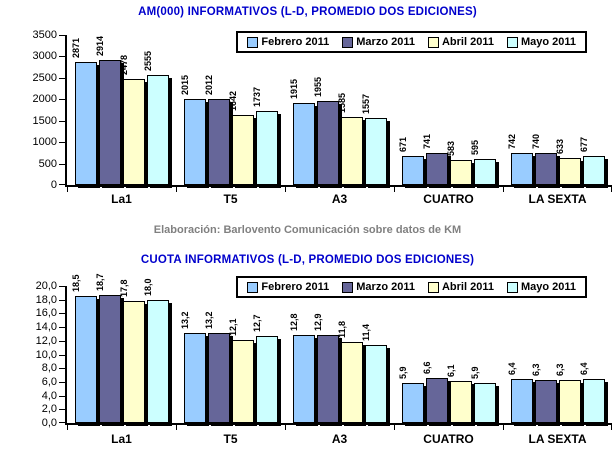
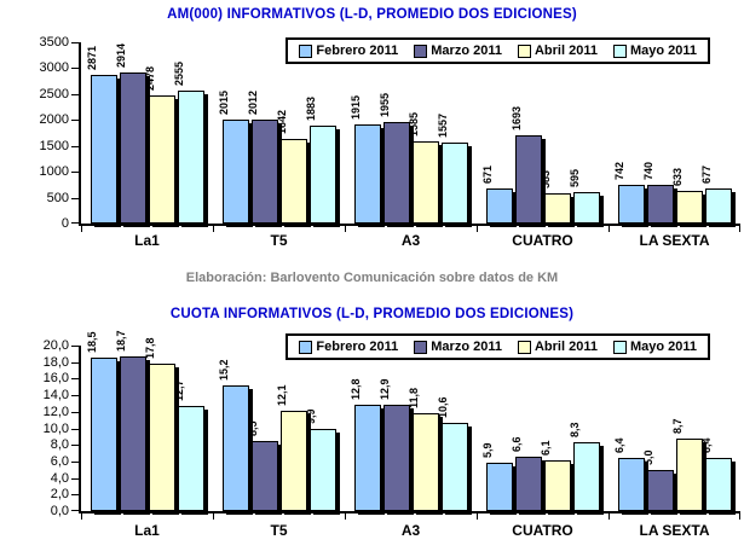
AM(000) INFORMATIVOS (L-D, PROMEDIO DOS EDICIONES)/Mayo 2011/T5: 1737 -> 1883
AM(000) INFORMATIVOS (L-D, PROMEDIO DOS EDICIONES)/Marzo 2011/CUATRO: 741 -> 1693
CUOTA INFORMATIVOS (L-D, PROMEDIO DOS EDICIONES)/Mayo 2011/La1: 18,0 -> 12,7
CUOTA INFORMATIVOS (L-D, PROMEDIO DOS EDICIONES)/Febrero 2011/T5: 13,2 -> 15,2
CUOTA INFORMATIVOS (L-D, PROMEDIO DOS EDICIONES)/Marzo 2011/T5: 13,2 -> 8,5
CUOTA INFORMATIVOS (L-D, PROMEDIO DOS EDICIONES)/Mayo 2011/T5: 12,7 -> 9,9
CUOTA INFORMATIVOS (L-D, PROMEDIO DOS EDICIONES)/Mayo 2011/A3: 11,4 -> 10,6
CUOTA INFORMATIVOS (L-D, PROMEDIO DOS EDICIONES)/Mayo 2011/CUATRO: 5,9 -> 8,3
CUOTA INFORMATIVOS (L-D, PROMEDIO DOS EDICIONES)/Marzo 2011/LA SEXTA: 6,3 -> 5,0
CUOTA INFORMATIVOS (L-D, PROMEDIO DOS EDICIONES)/Abril 2011/LA SEXTA: 6,3 -> 8,7
